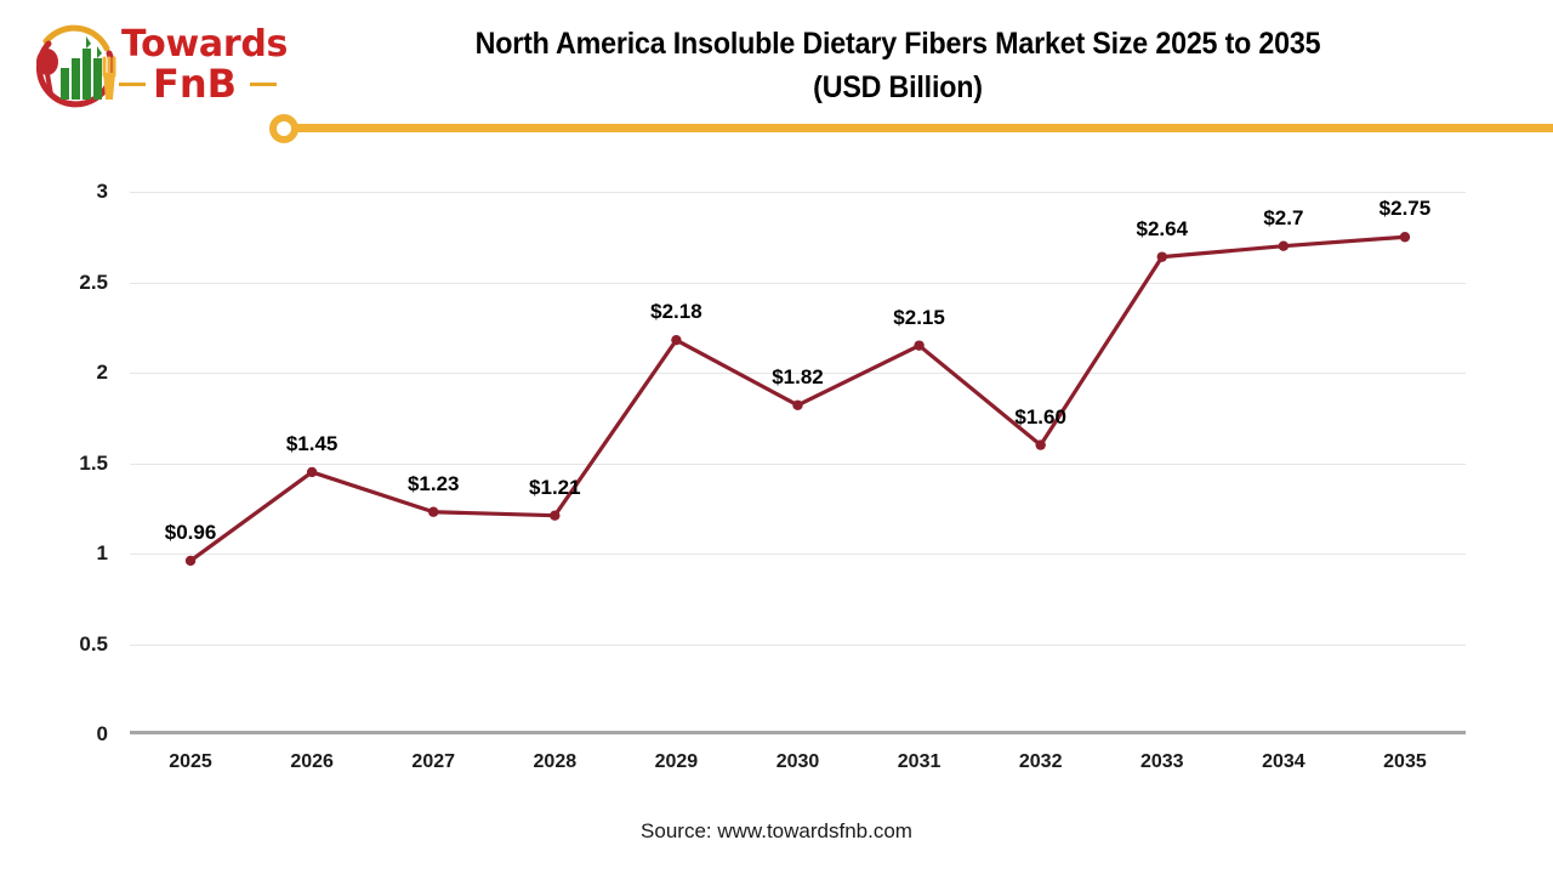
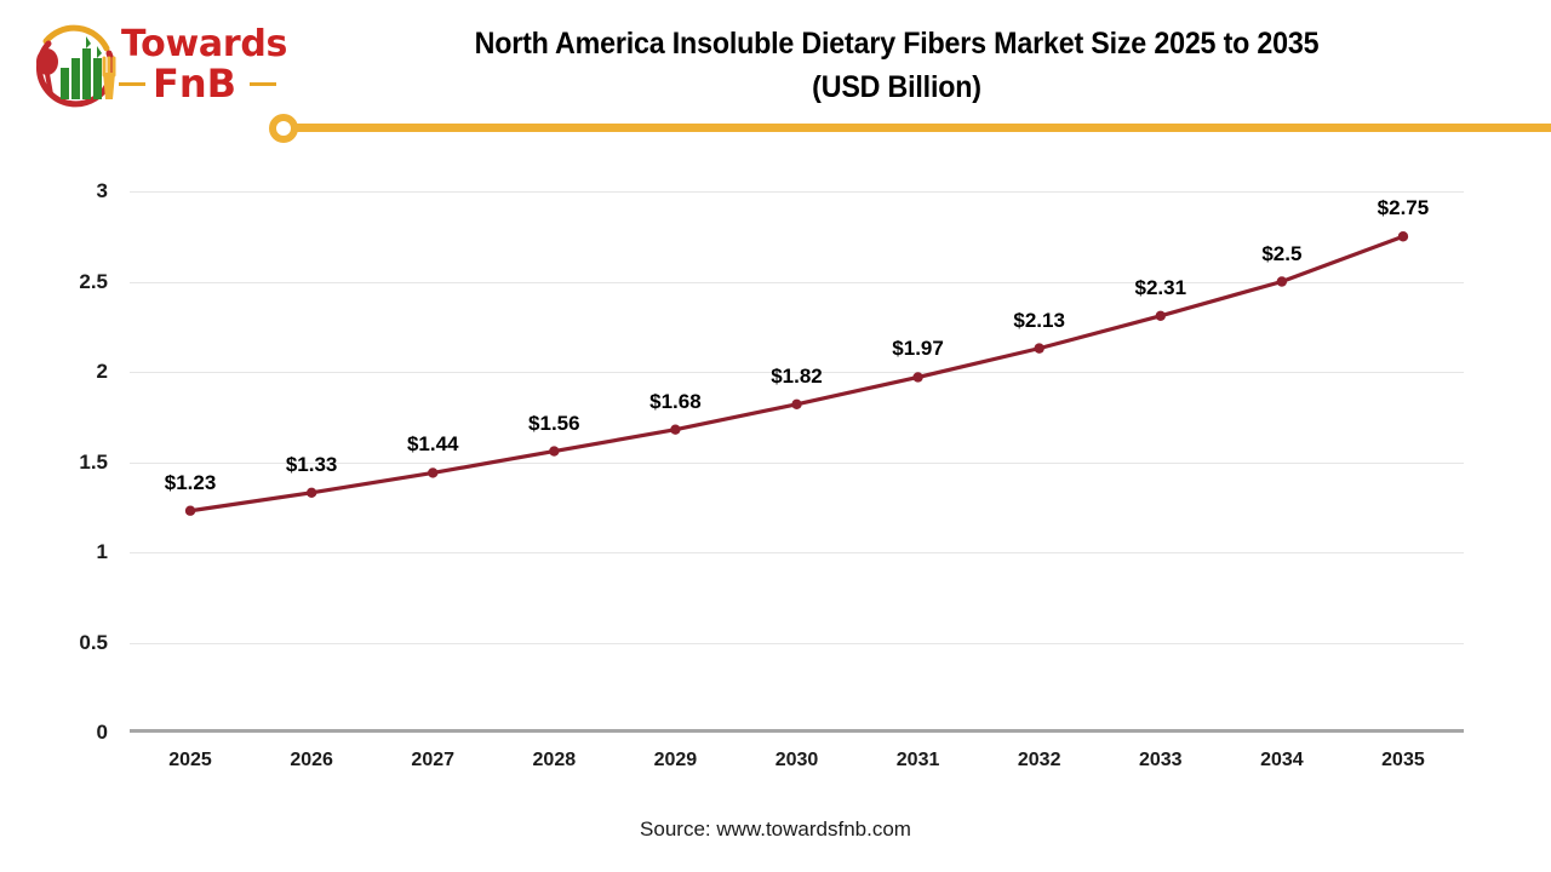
2025: $0.96 -> $1.23
2026: $1.45 -> $1.33
2027: $1.23 -> $1.44
2028: $1.21 -> $1.56
2029: $2.18 -> $1.68
2031: $2.15 -> $1.97
2032: $1.60 -> $2.13
2033: $2.64 -> $2.31
2034: $2.7 -> $2.5
